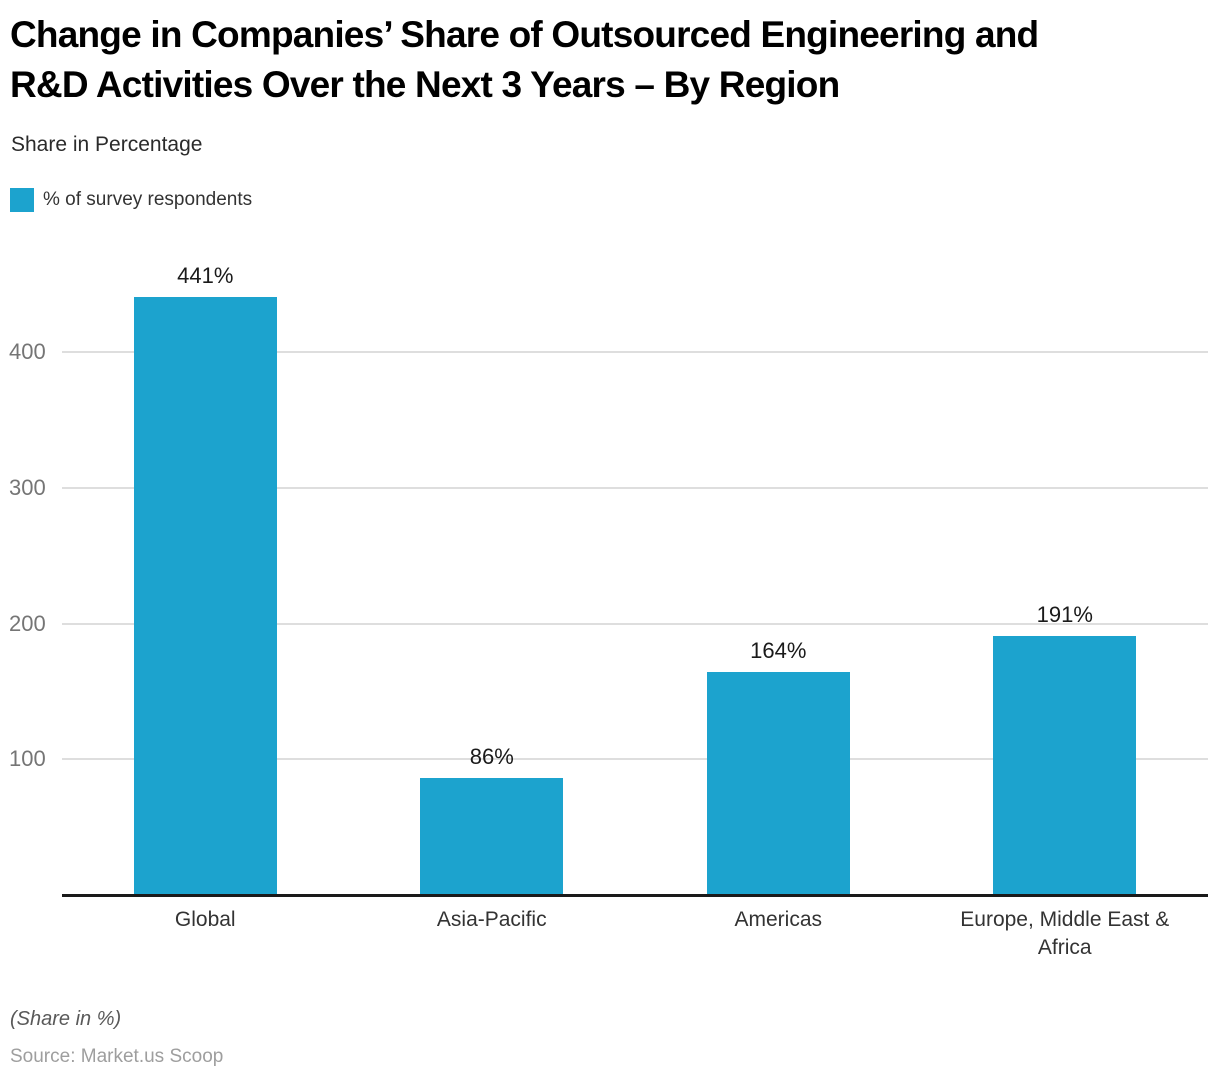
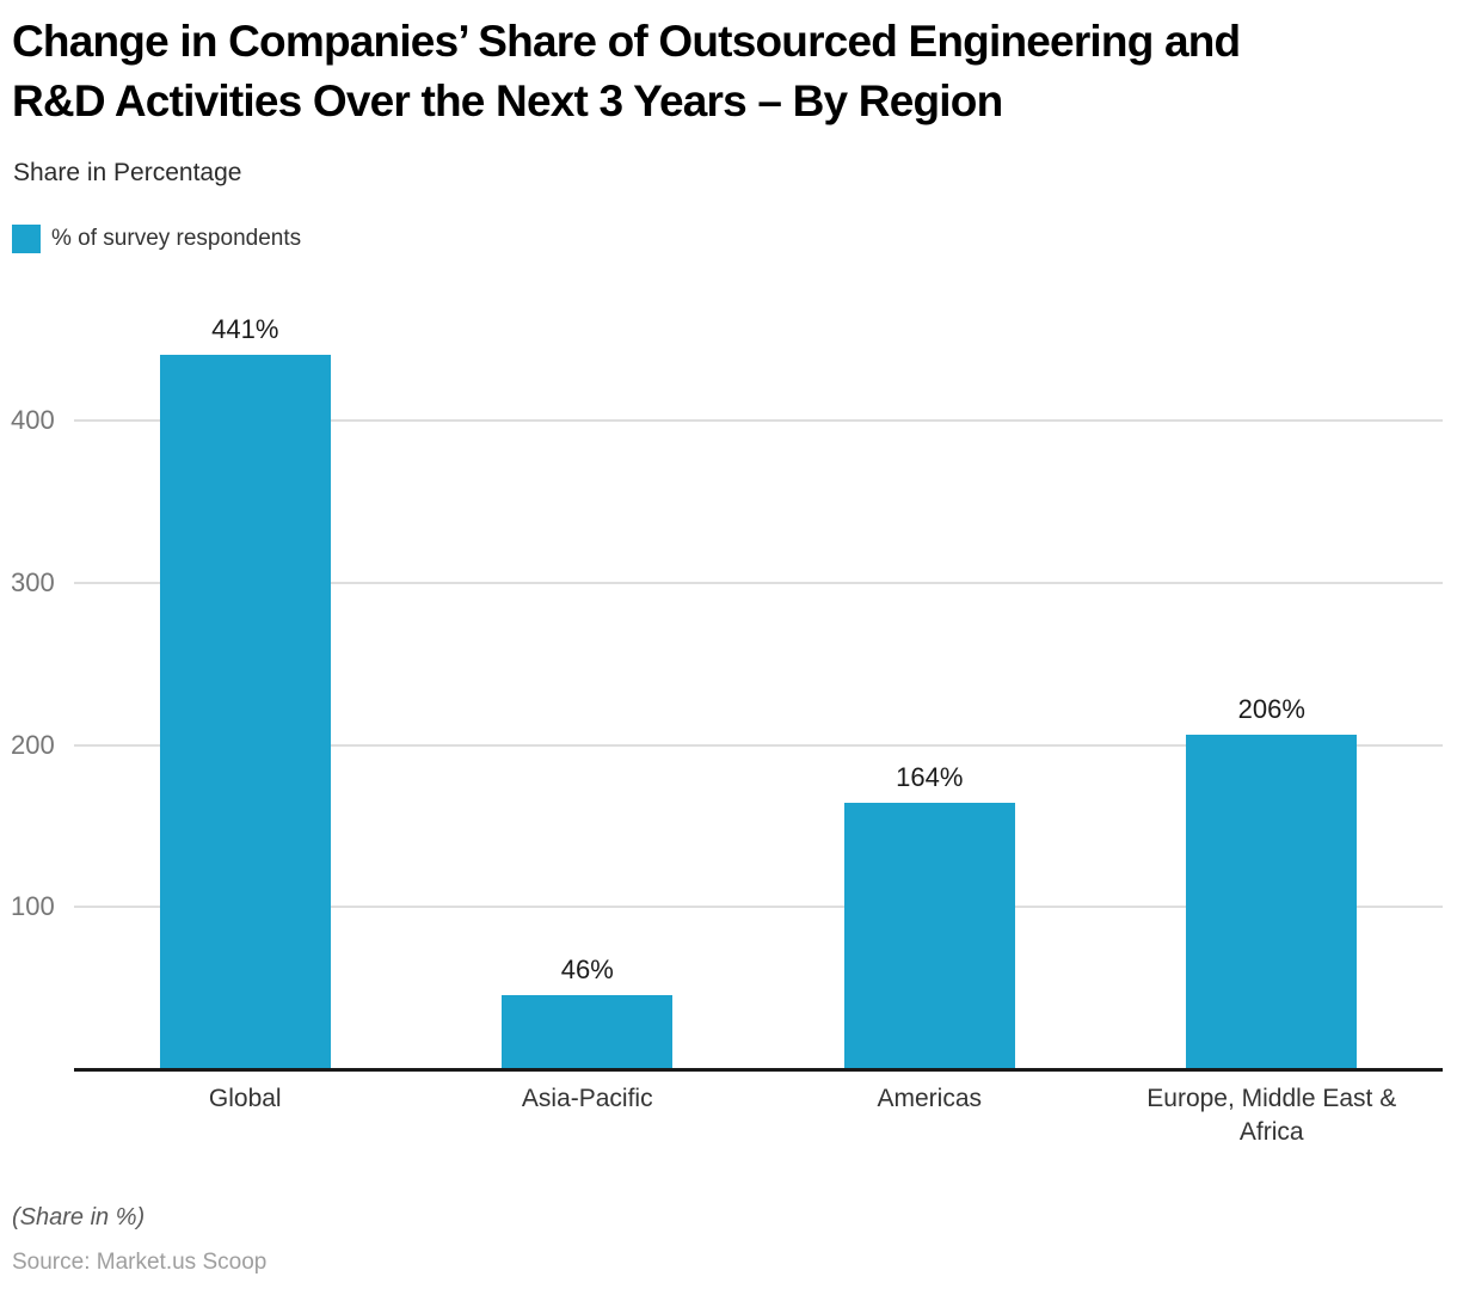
Asia-Pacific: 86% -> 46%
Europe, Middle East & Africa: 191% -> 206%
